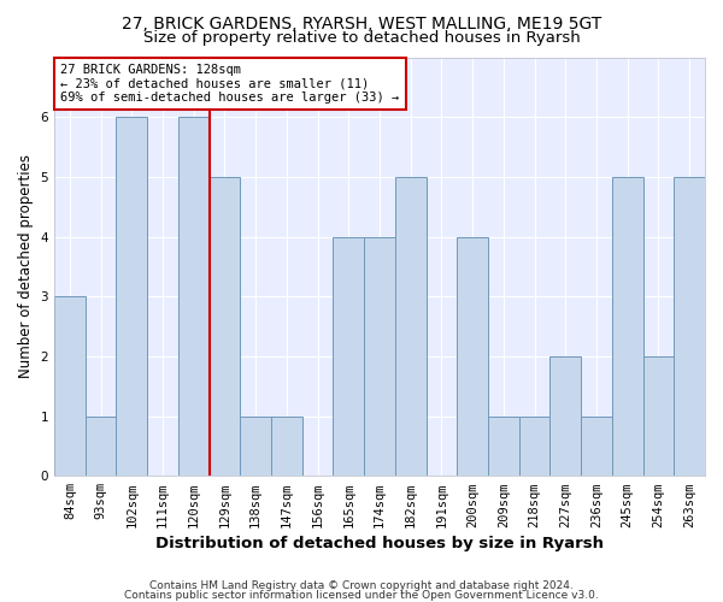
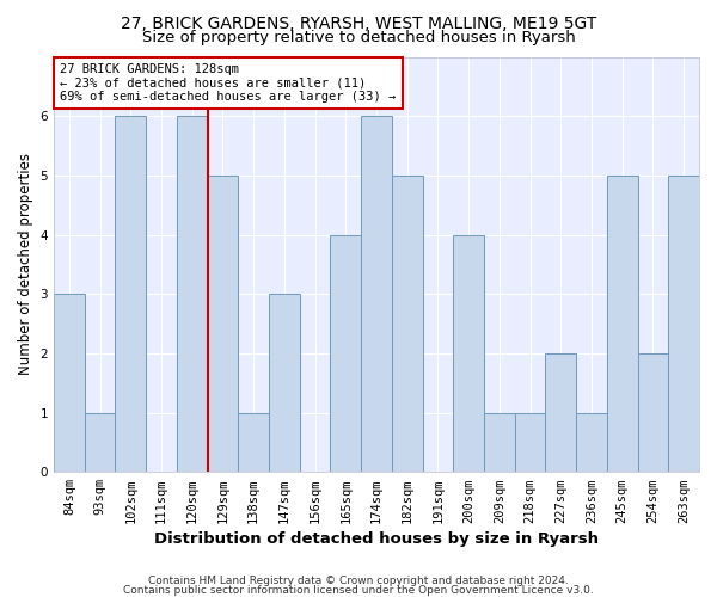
147sqm: 1 -> 3
174sqm: 4 -> 6
